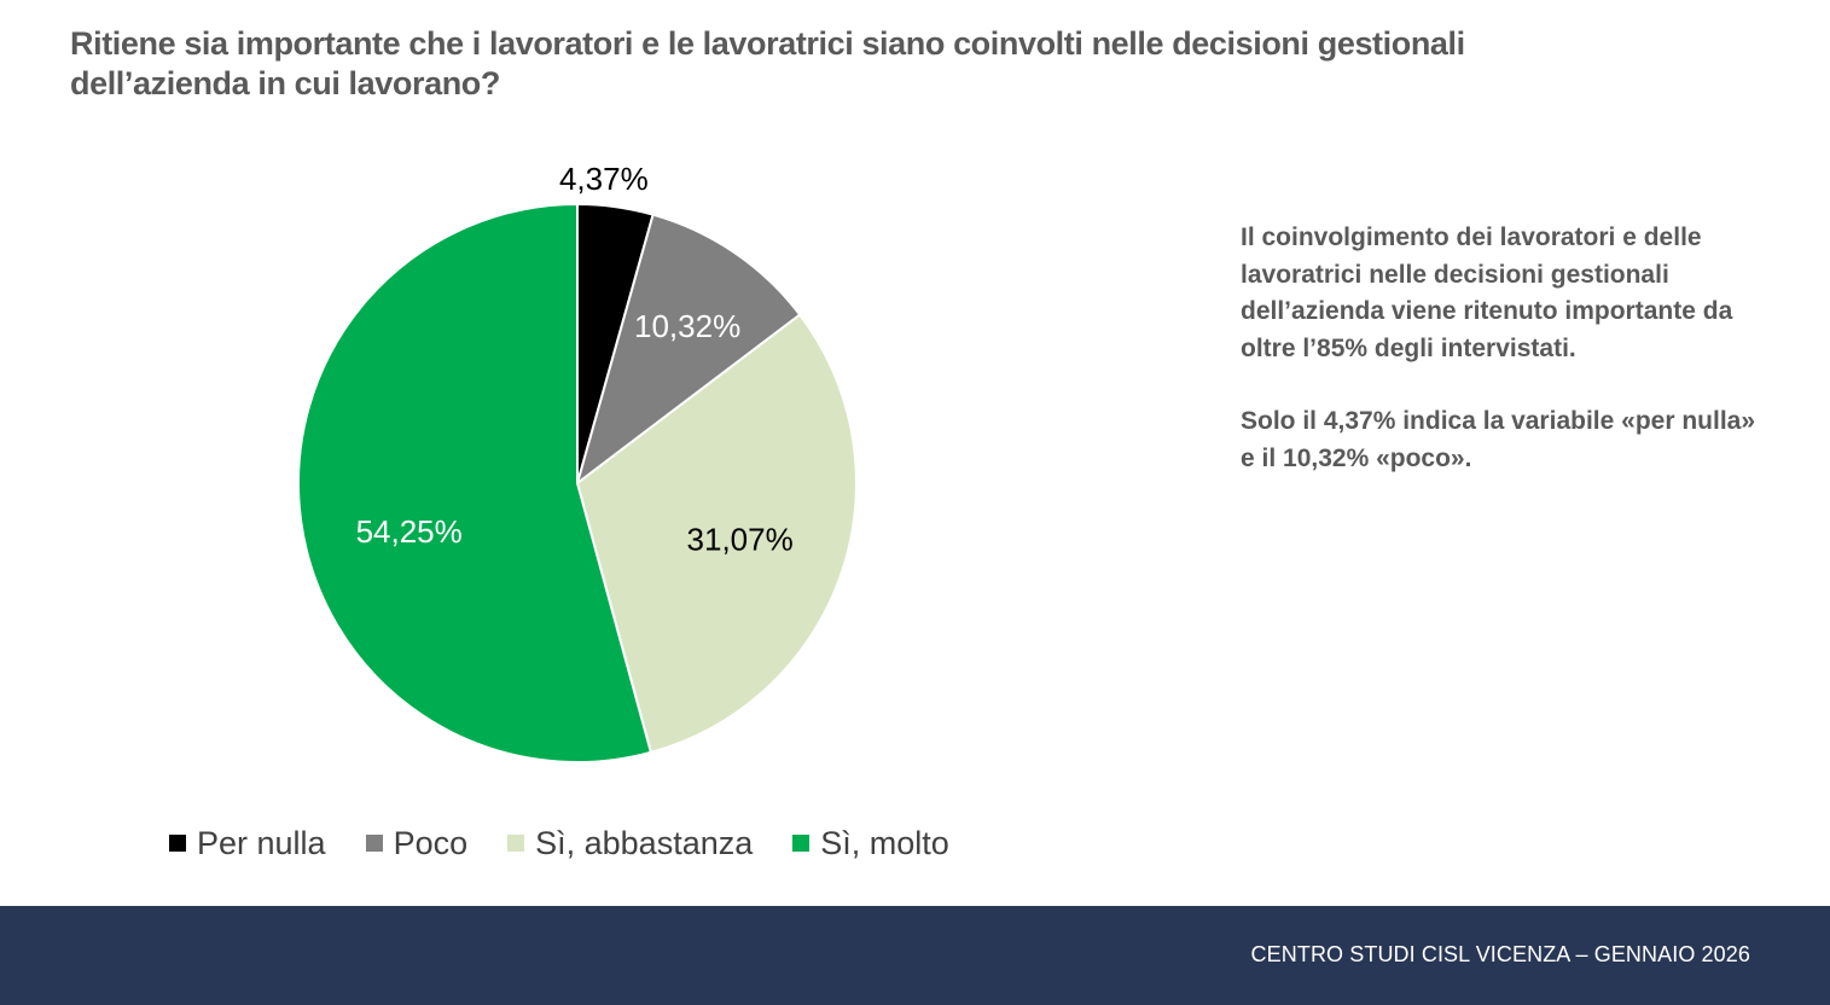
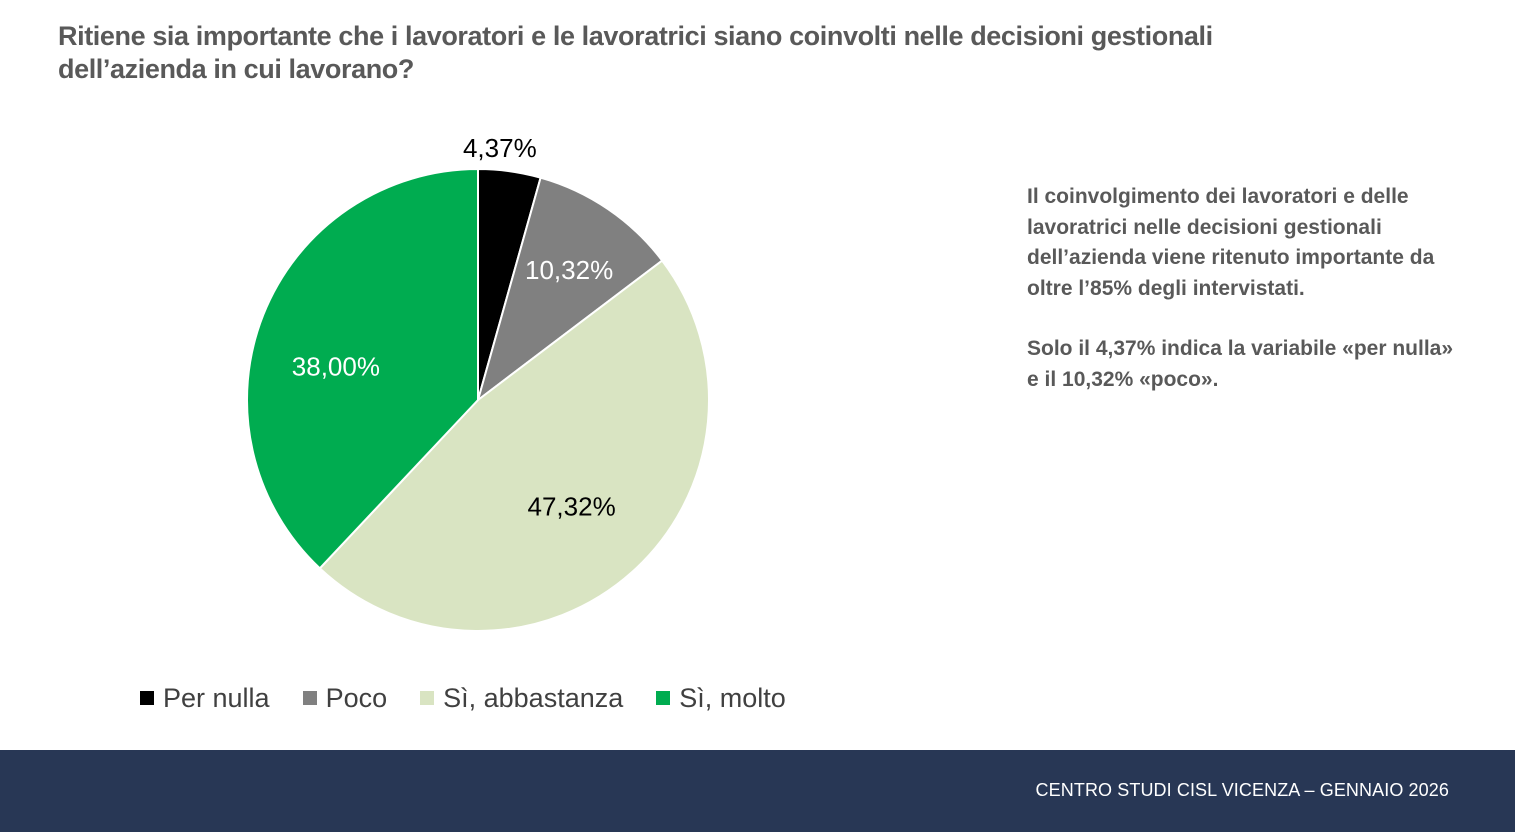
Sì, abbastanza: 31,07% -> 47,32%
Sì, molto: 54,25% -> 38,00%
